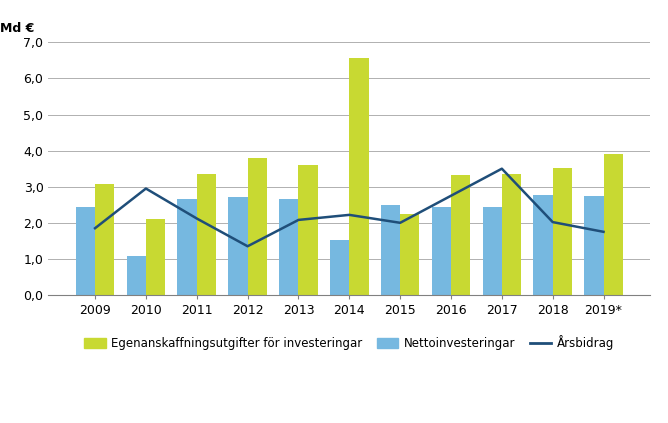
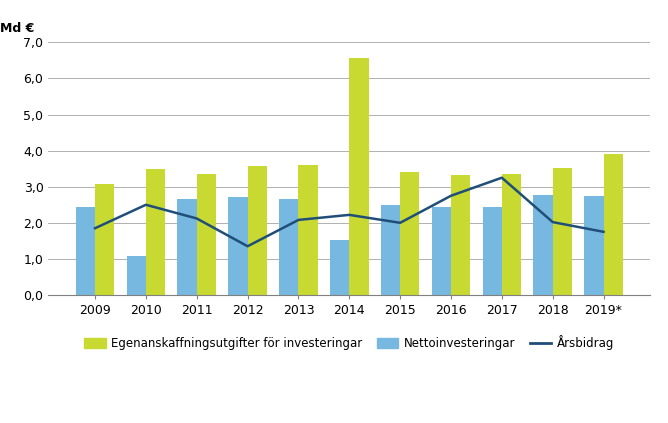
Årsbidrag/2010: 2,95 -> 2,50
Egenanskaffningsutgifter för investeringar/2010: 2,10 -> 3,48
Egenanskaffningsutgifter för investeringar/2012: 3,80 -> 3,57
Egenanskaffningsutgifter för investeringar/2015: 2,25 -> 3,42
Årsbidrag/2017: 3,50 -> 3,25
